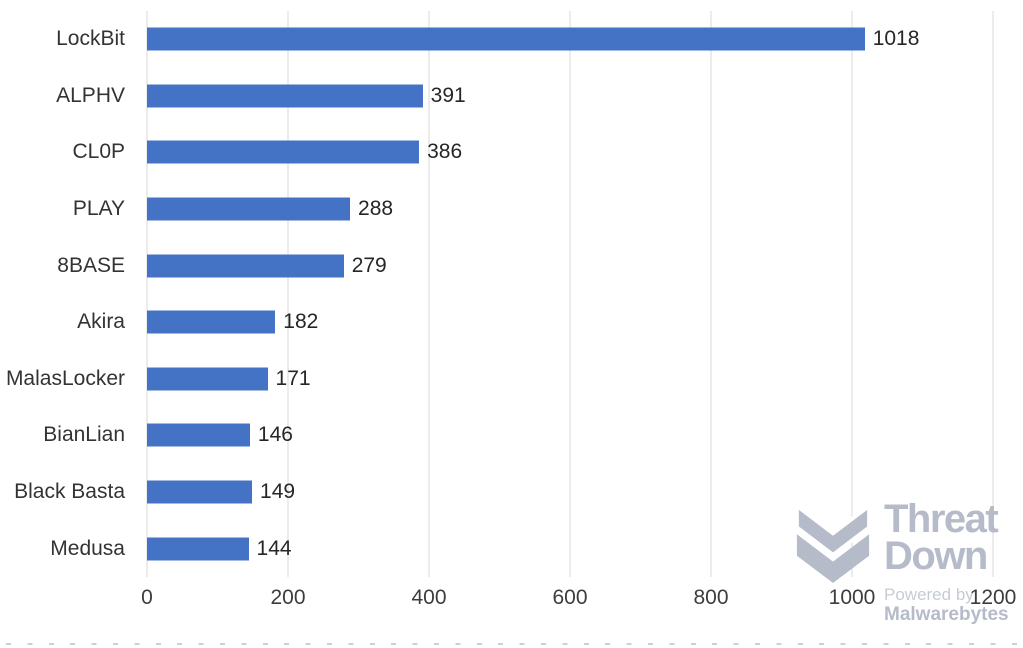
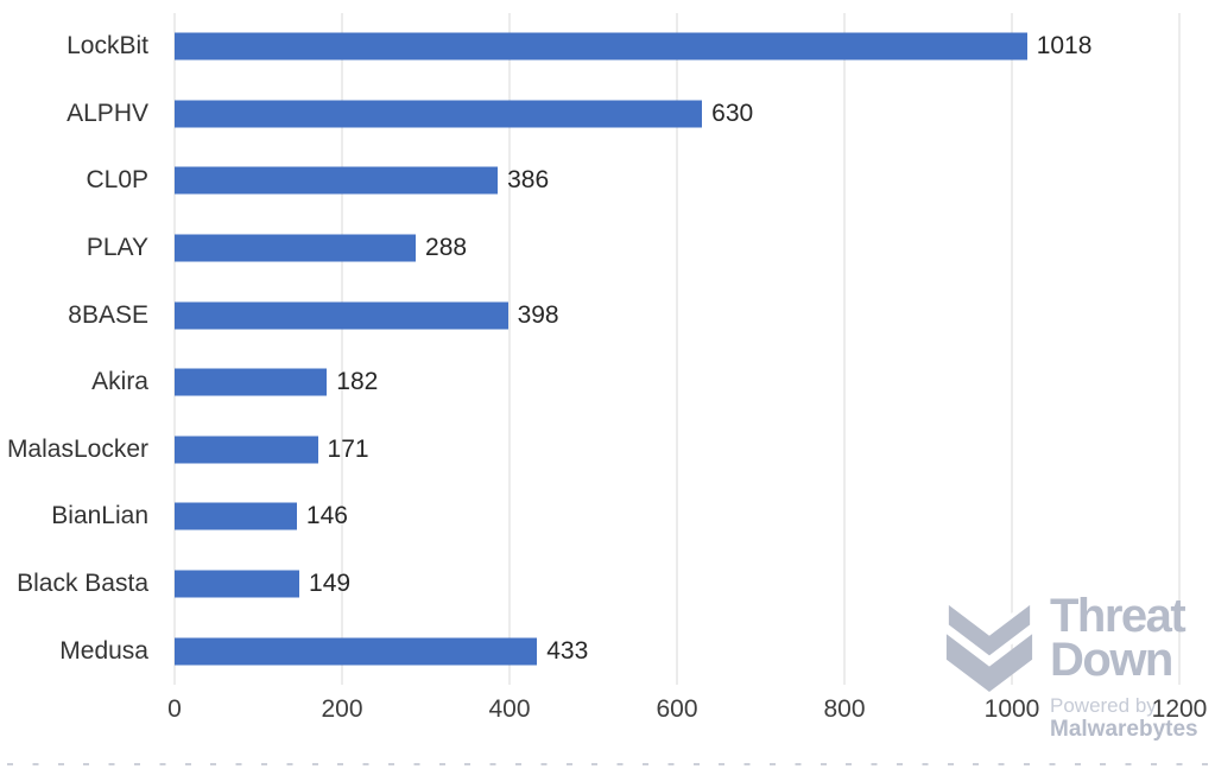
ALPHV: 391 -> 630
8BASE: 279 -> 398
Medusa: 144 -> 433
